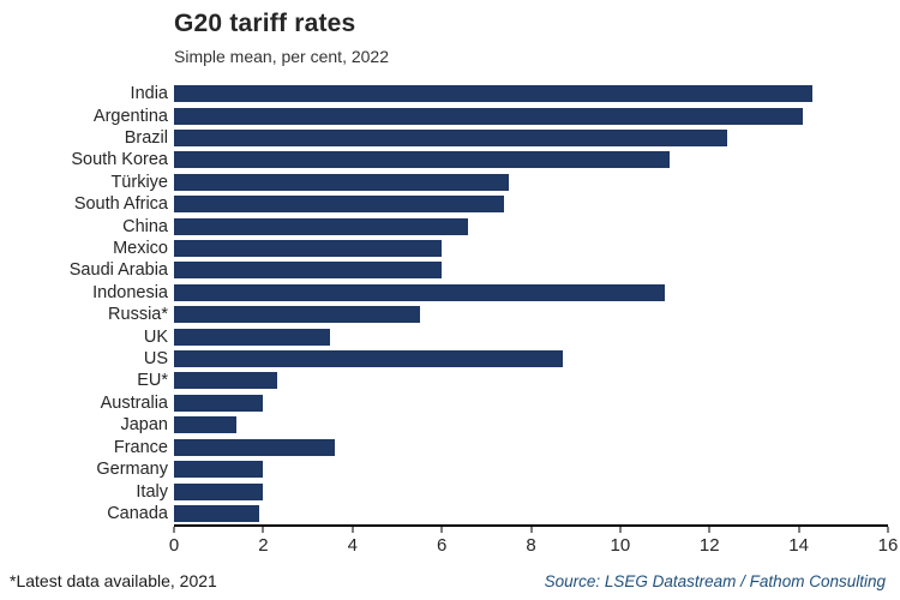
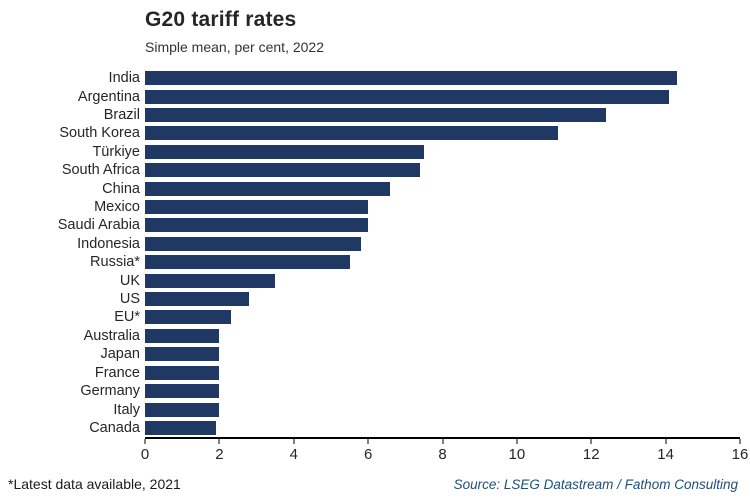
Indonesia: 11.0 -> 5.8
US: 8.7 -> 2.8
Japan: 1.4 -> 2.0
France: 3.6 -> 2.0
